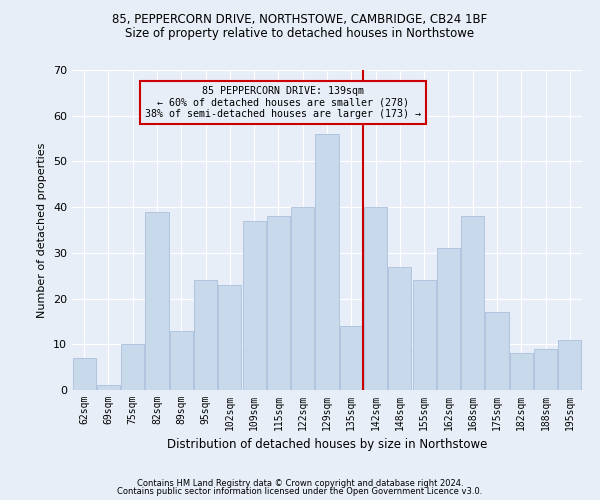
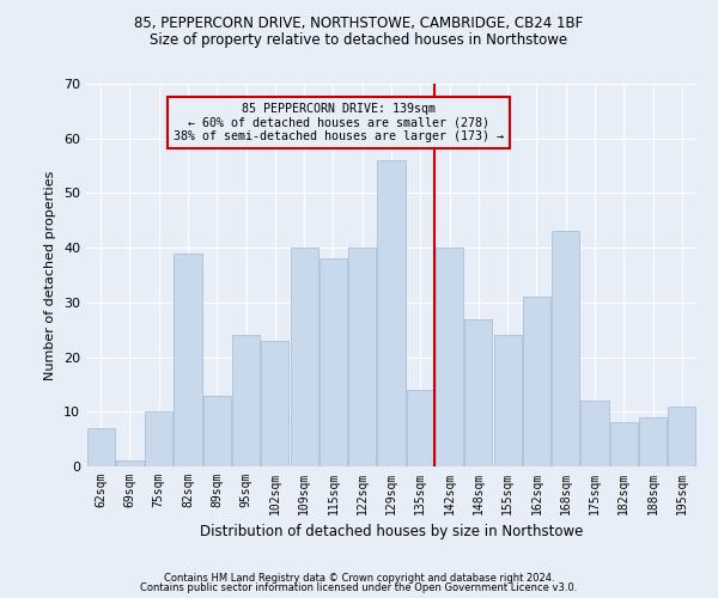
109sqm: 37 -> 40
168sqm: 38 -> 43
175sqm: 17 -> 12
